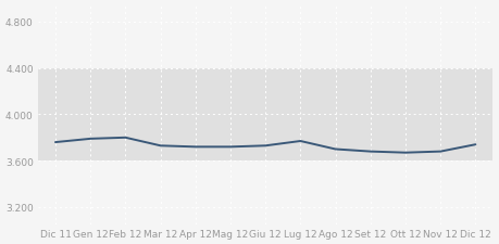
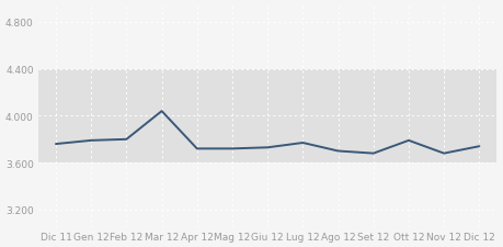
Mar 12: 3.73 -> 4.04
Ott 12: 3.67 -> 3.79
